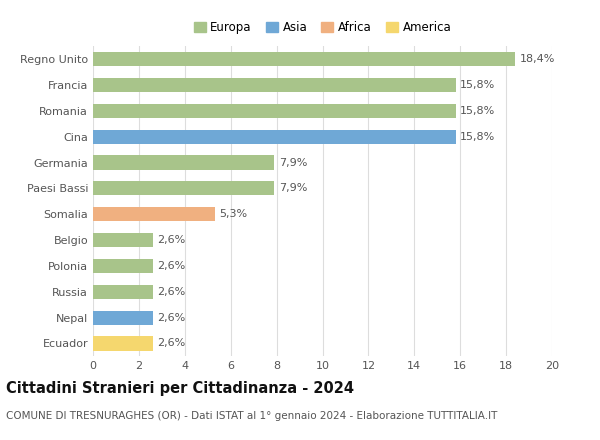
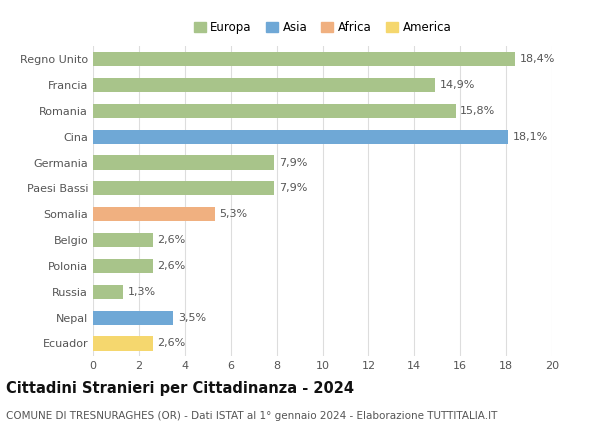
Francia: 15,8% -> 14,9%
Cina: 15,8% -> 18,1%
Russia: 2,6% -> 1,3%
Nepal: 2,6% -> 3,5%
